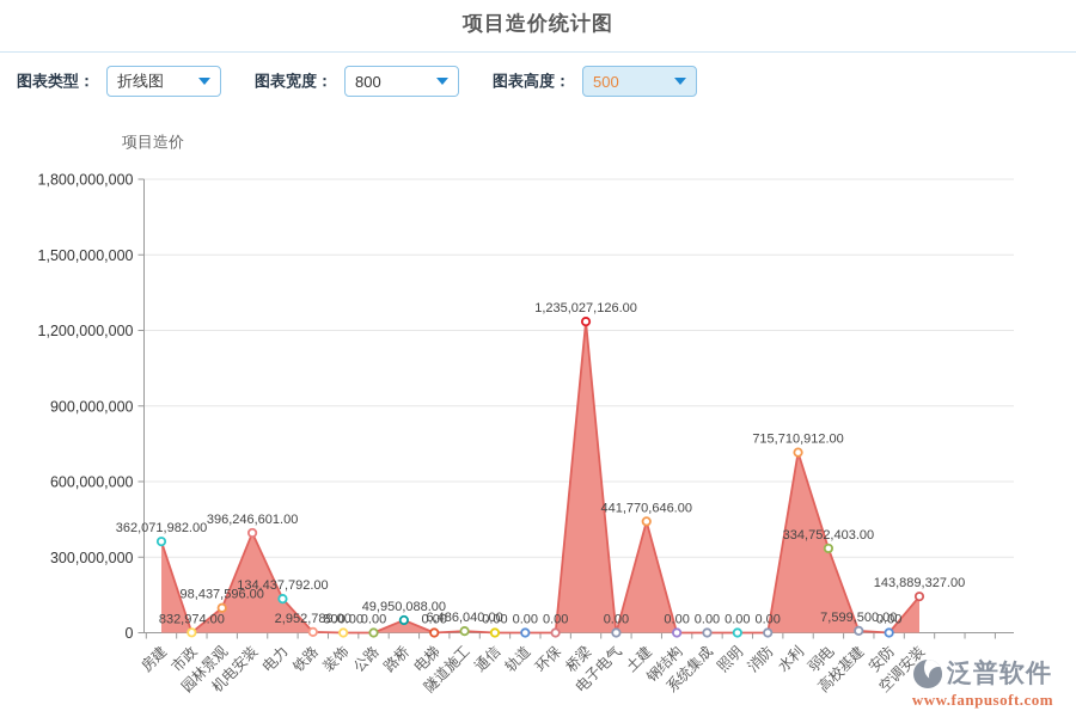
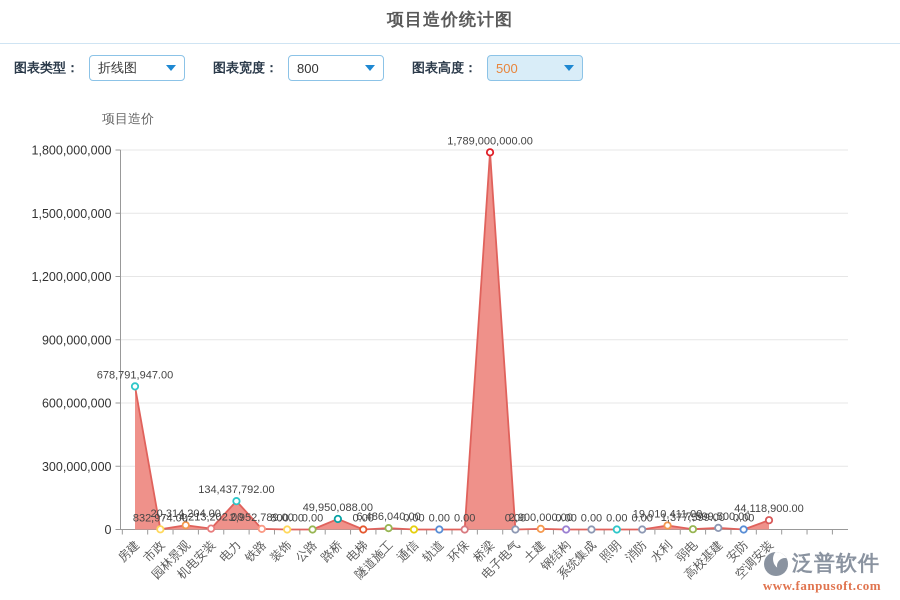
房建: 362,071,982.00 -> 678,791,947.00
园林景观: 98,437,596.00 -> 20,314,204.00
机电安装: 396,246,601.00 -> 4,213,202.00
桥梁: 1,235,027,126.00 -> 1,789,000,000.00
土建: 441,770,646.00 -> 2,900,000.00
水利: 715,710,912.00 -> 19,010,411.00
弱电: 334,752,403.00 -> 1,377,599.00
空调安装: 143,889,327.00 -> 44,118,900.00
